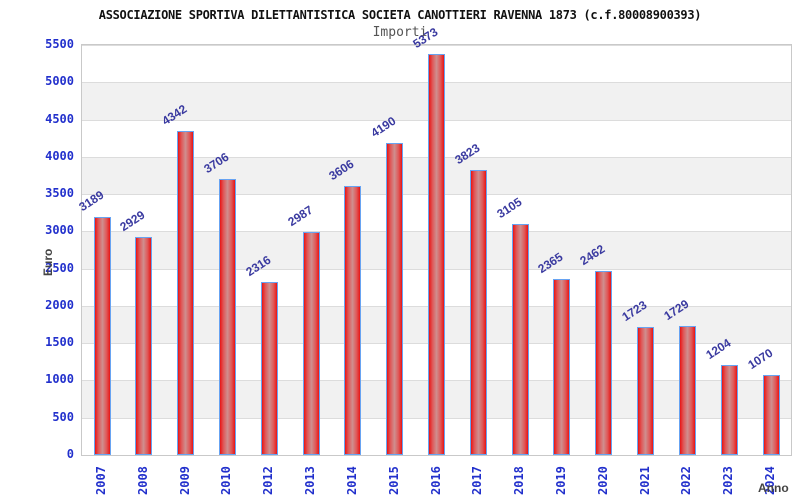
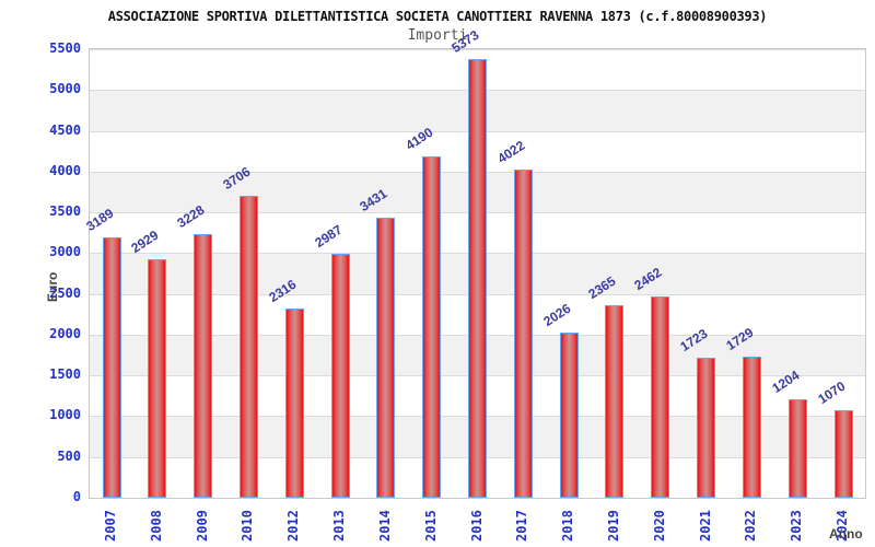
2009: 4342 -> 3228
2014: 3606 -> 3431
2017: 3823 -> 4022
2018: 3105 -> 2026
